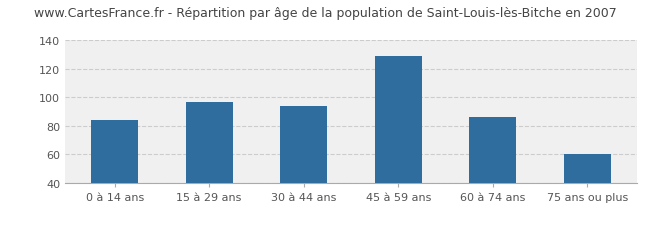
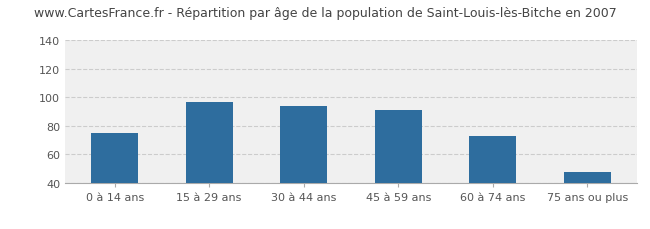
0 à 14 ans: 84 -> 75
45 à 59 ans: 129 -> 91
60 à 74 ans: 86 -> 73
75 ans ou plus: 60 -> 48
